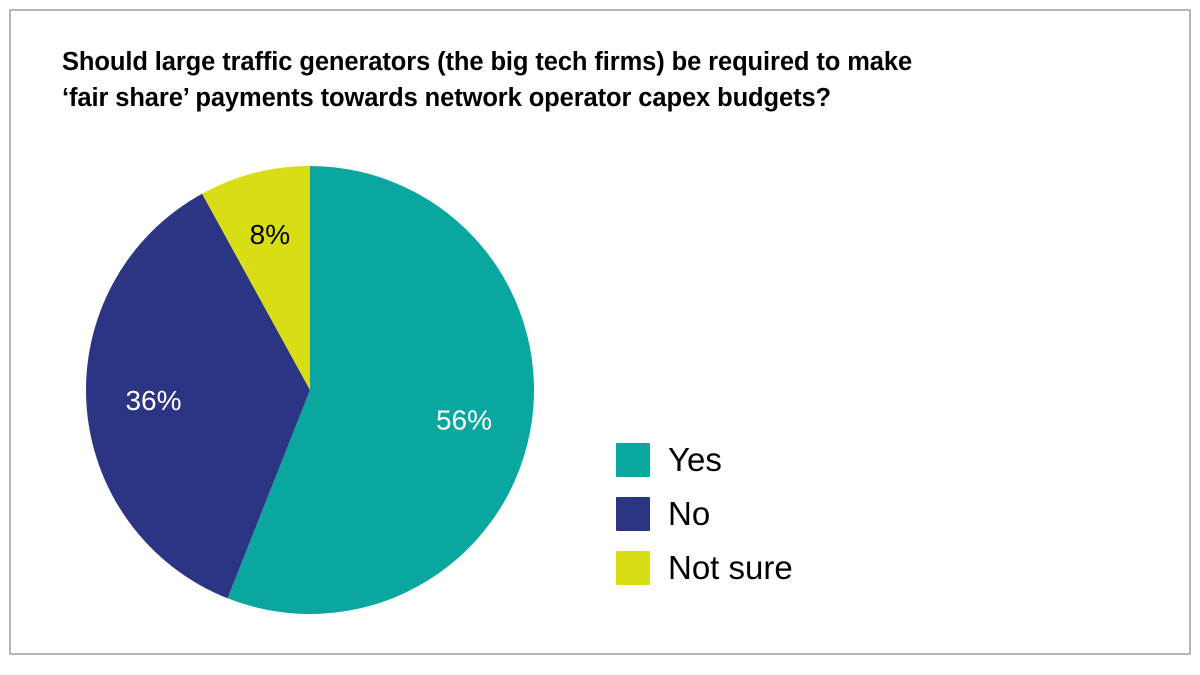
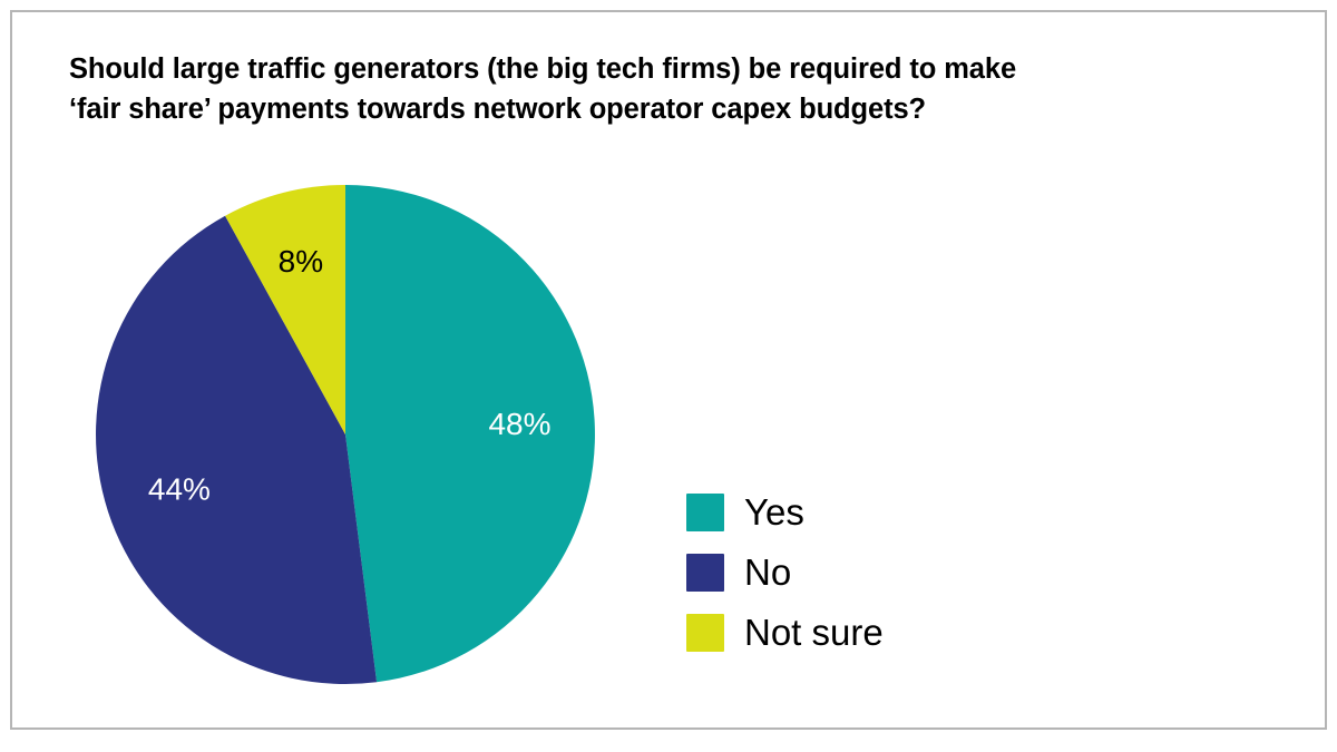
Yes: 56% -> 48%
No: 36% -> 44%
